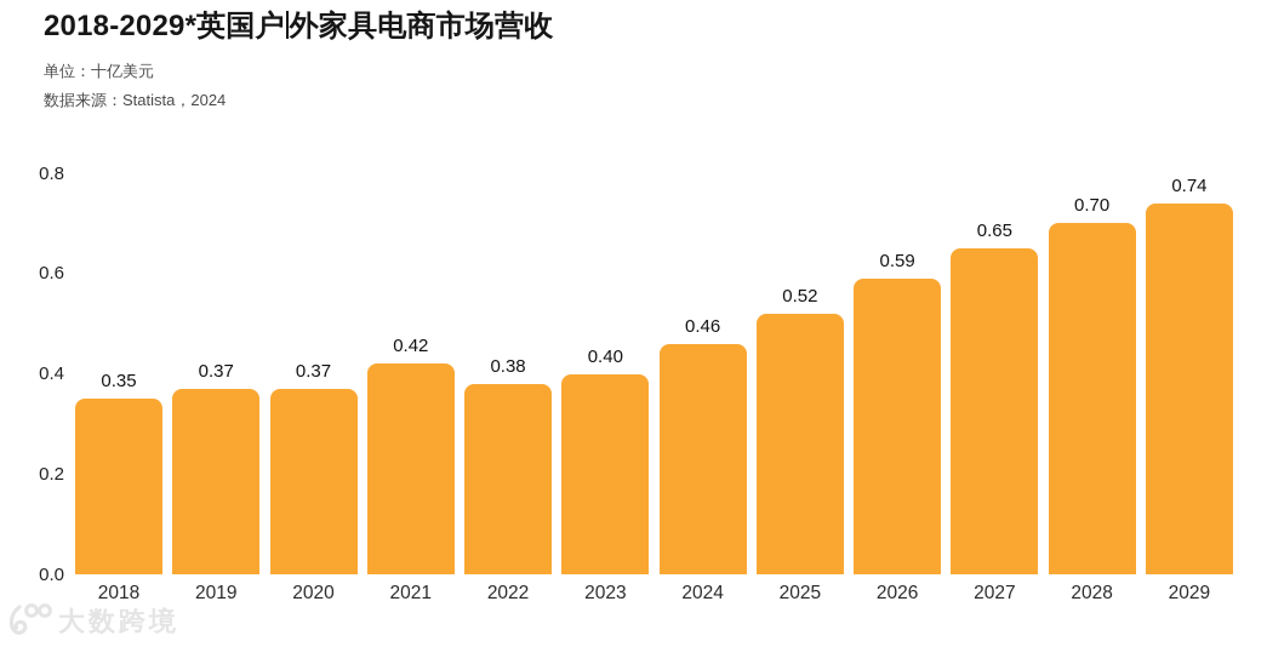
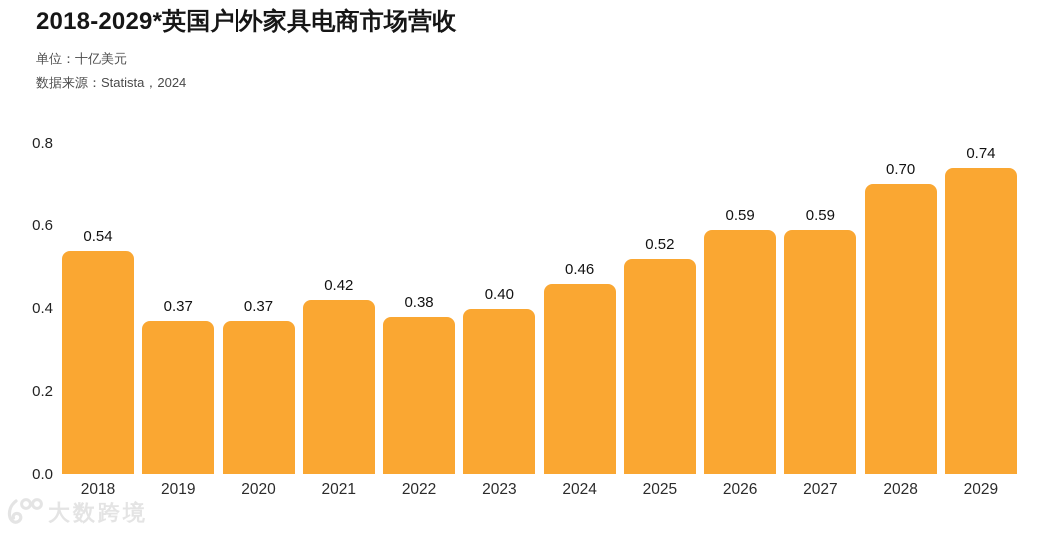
2018: 0.35 -> 0.54
2027: 0.65 -> 0.59
